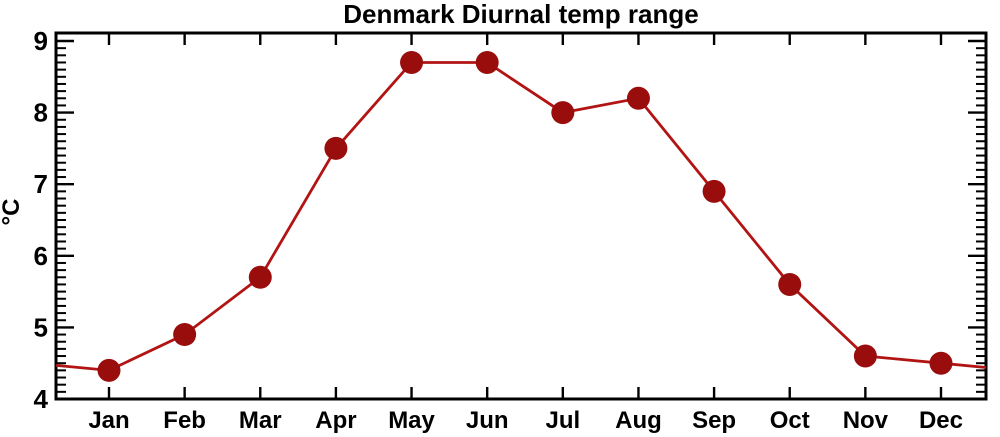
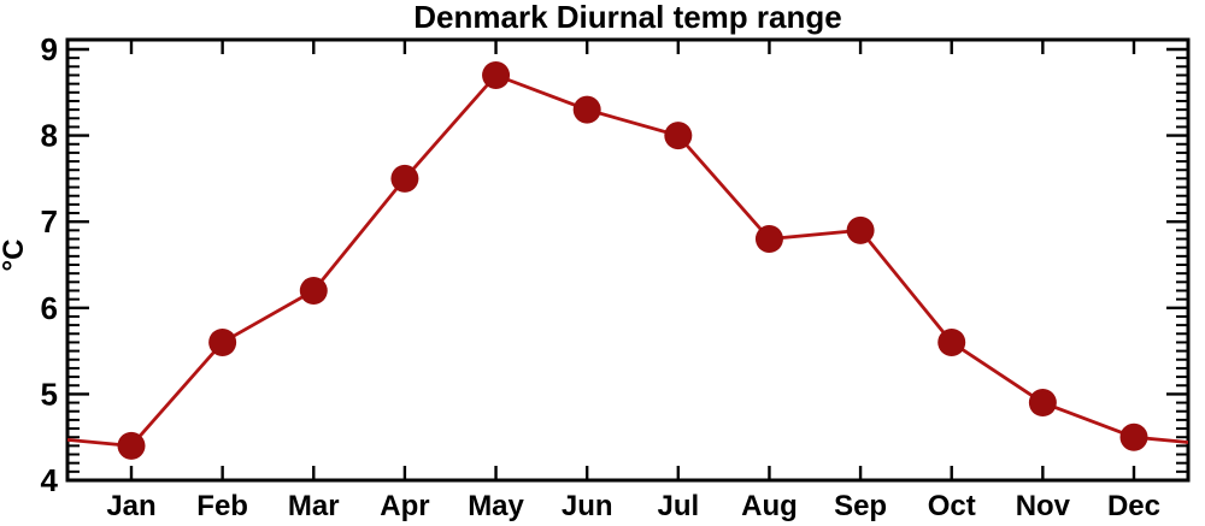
Feb: 4.9 -> 5.6
Mar: 5.7 -> 6.2
Jun: 8.7 -> 8.3
Aug: 8.2 -> 6.8
Nov: 4.6 -> 4.9
